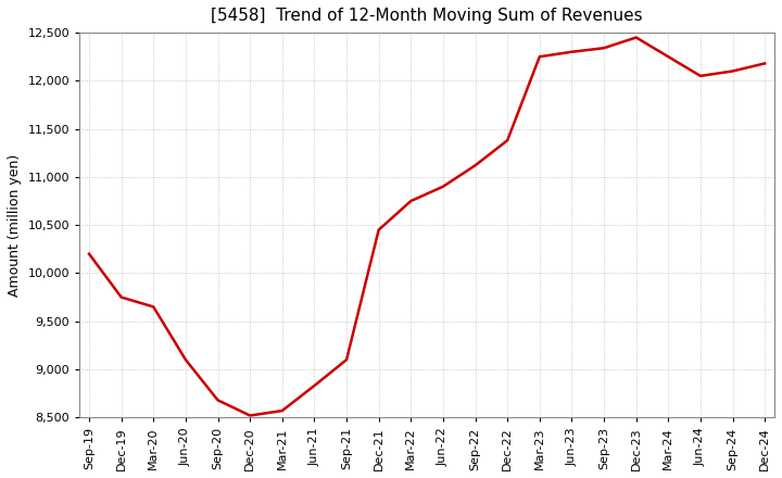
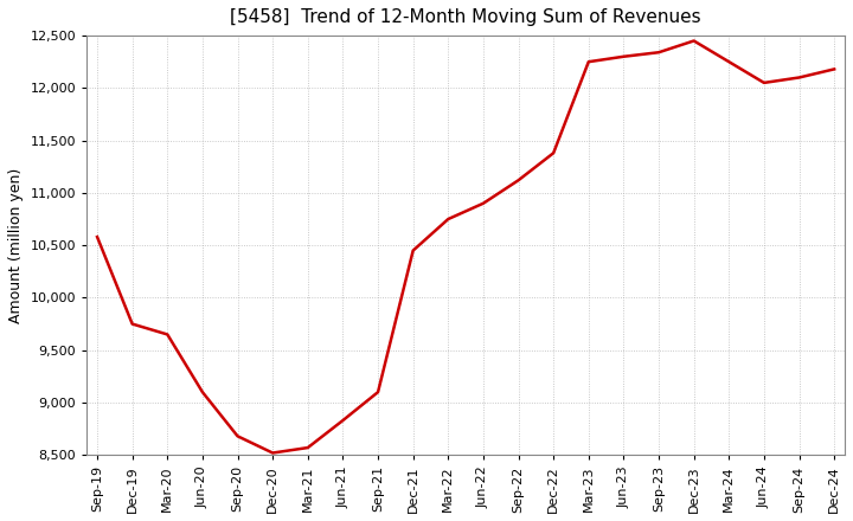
Sep-19: 10,200 -> 10,580
